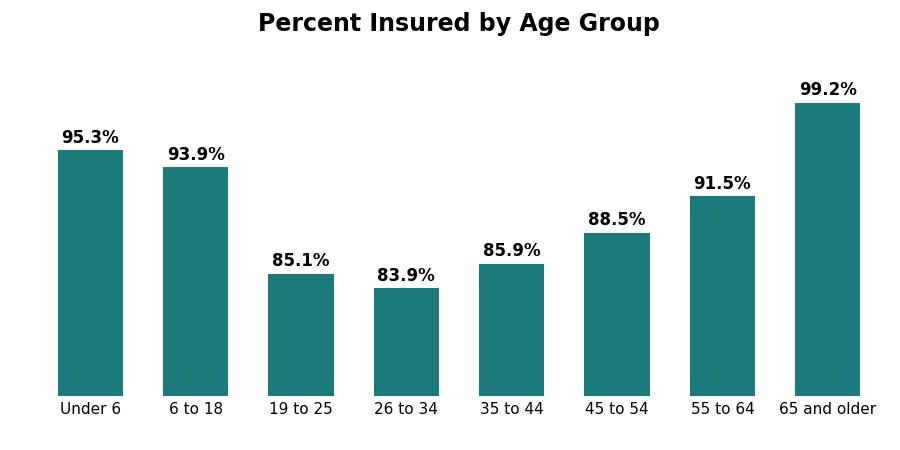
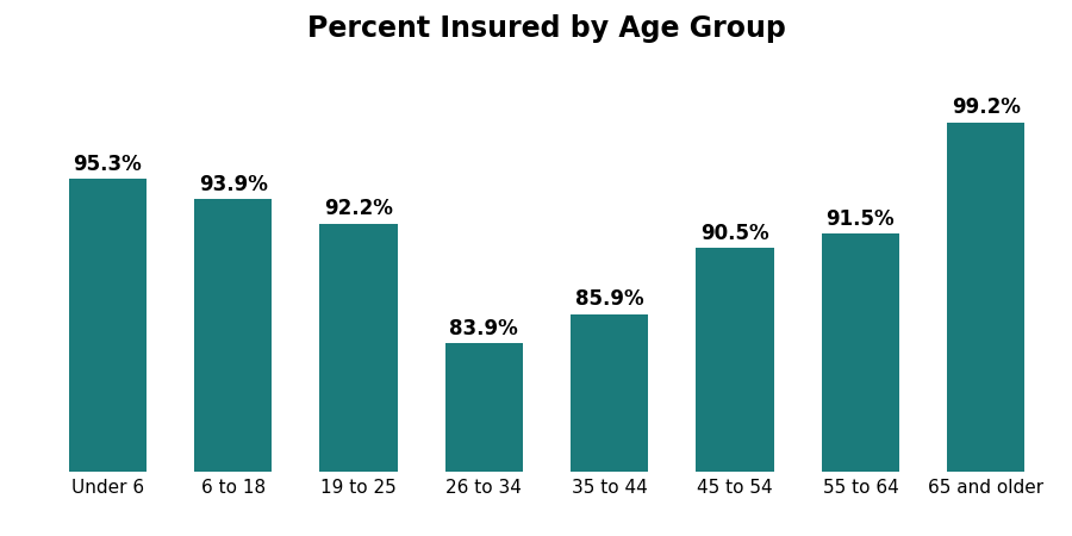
19 to 25: 85.1% -> 92.2%
45 to 54: 88.5% -> 90.5%
